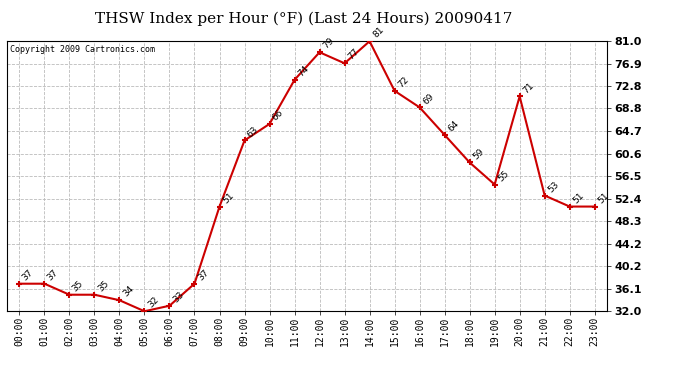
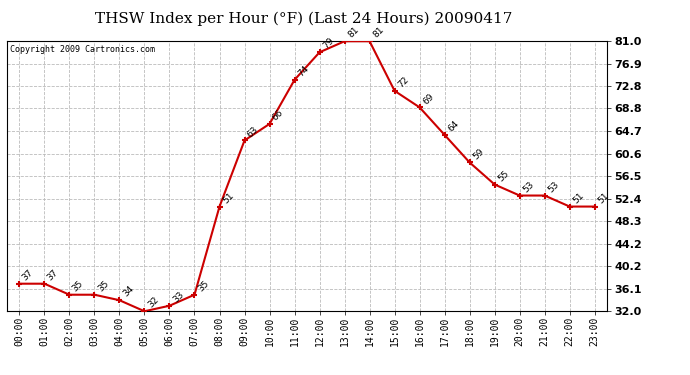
07:00: 37 -> 35
13:00: 77 -> 81
20:00: 71 -> 53
